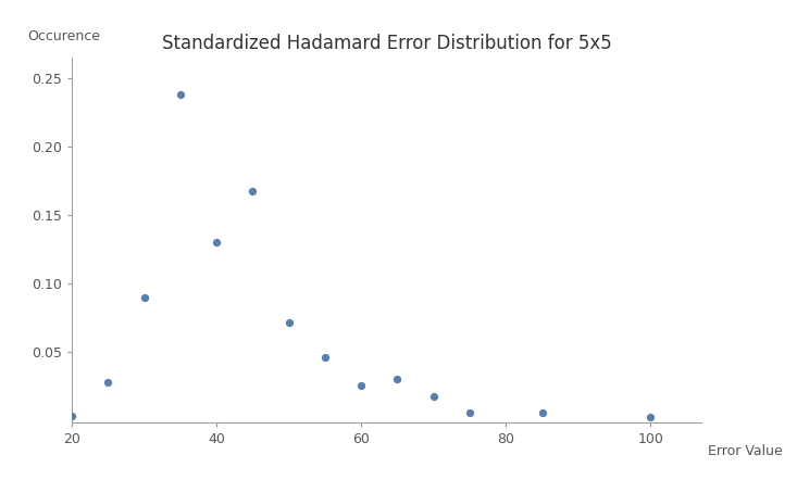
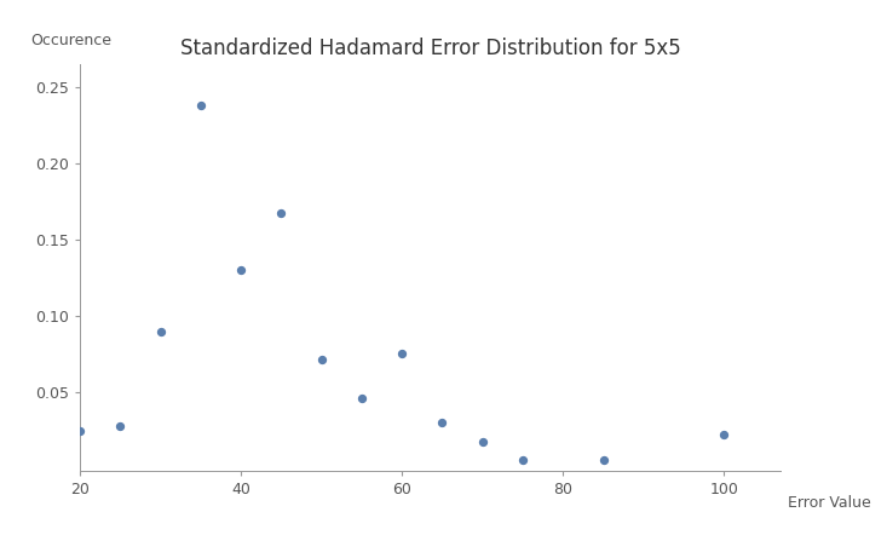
20: 0.003 -> 0.024
60: 0.025 -> 0.075
100: 0.002 -> 0.022
